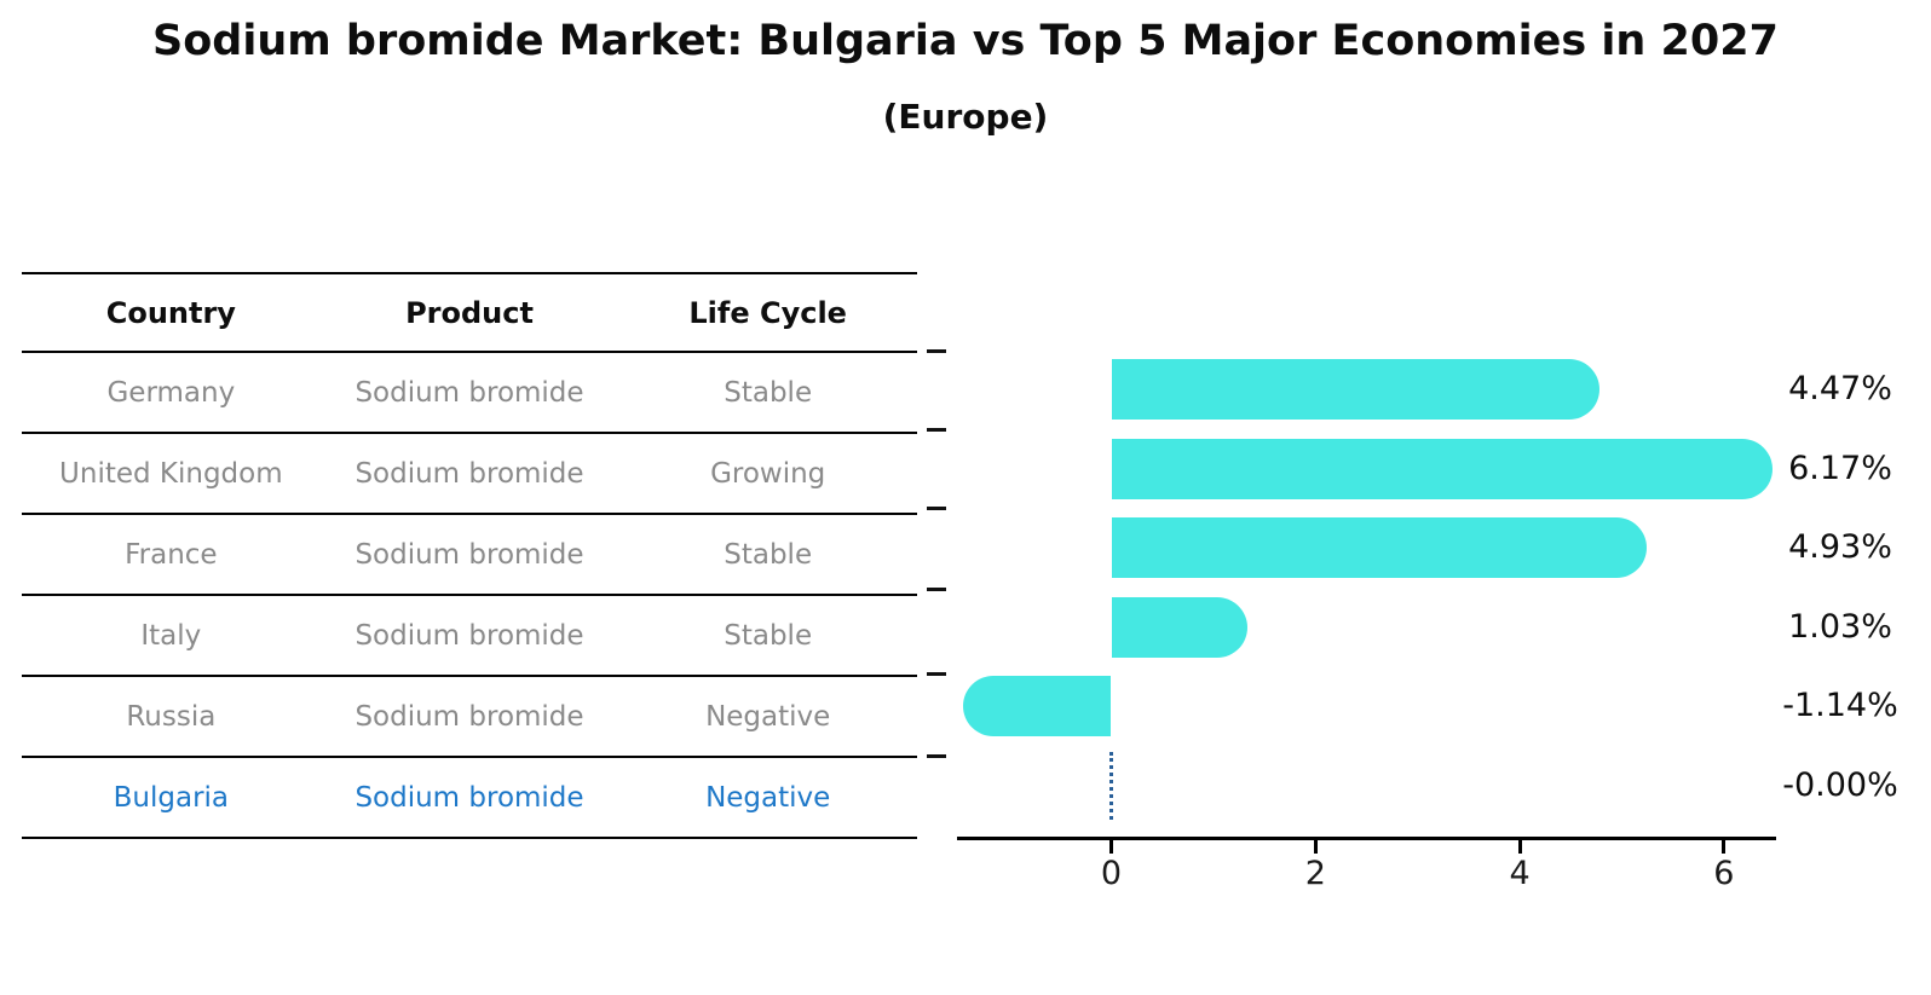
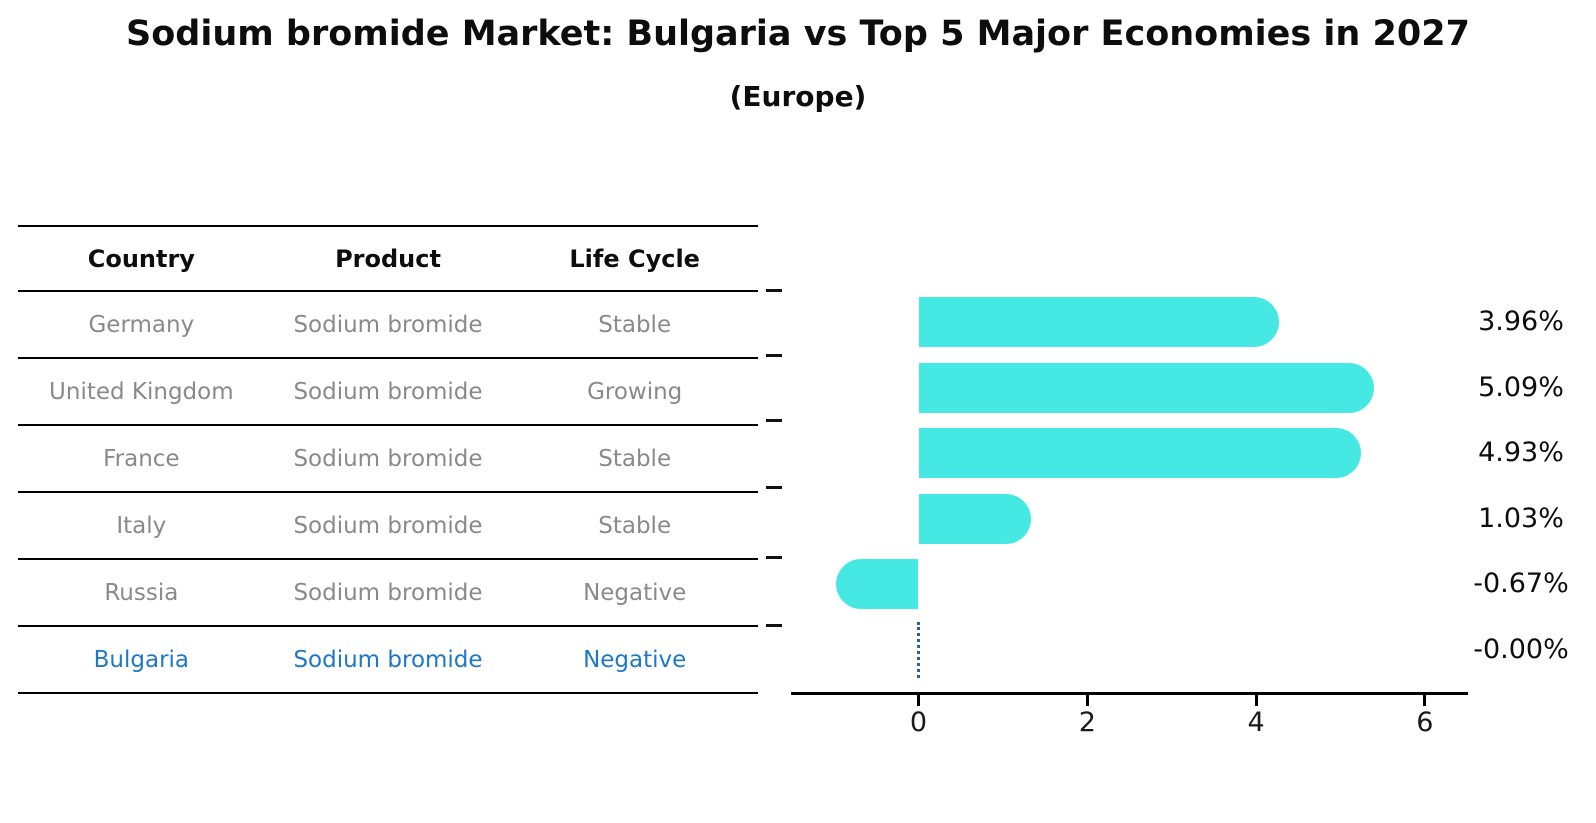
Germany: 4.47% -> 3.96%
United Kingdom: 6.17% -> 5.09%
Russia: -1.14% -> -0.67%
